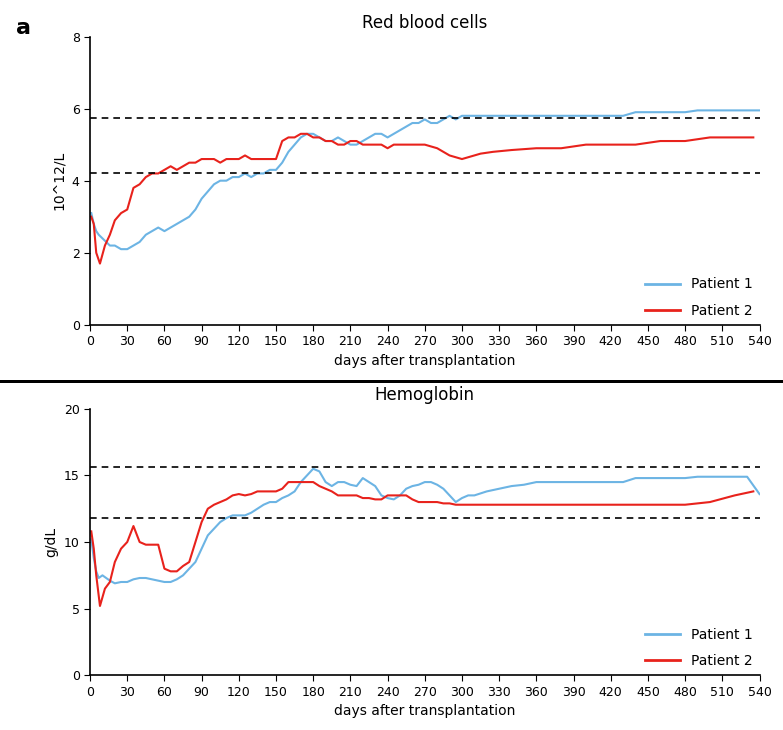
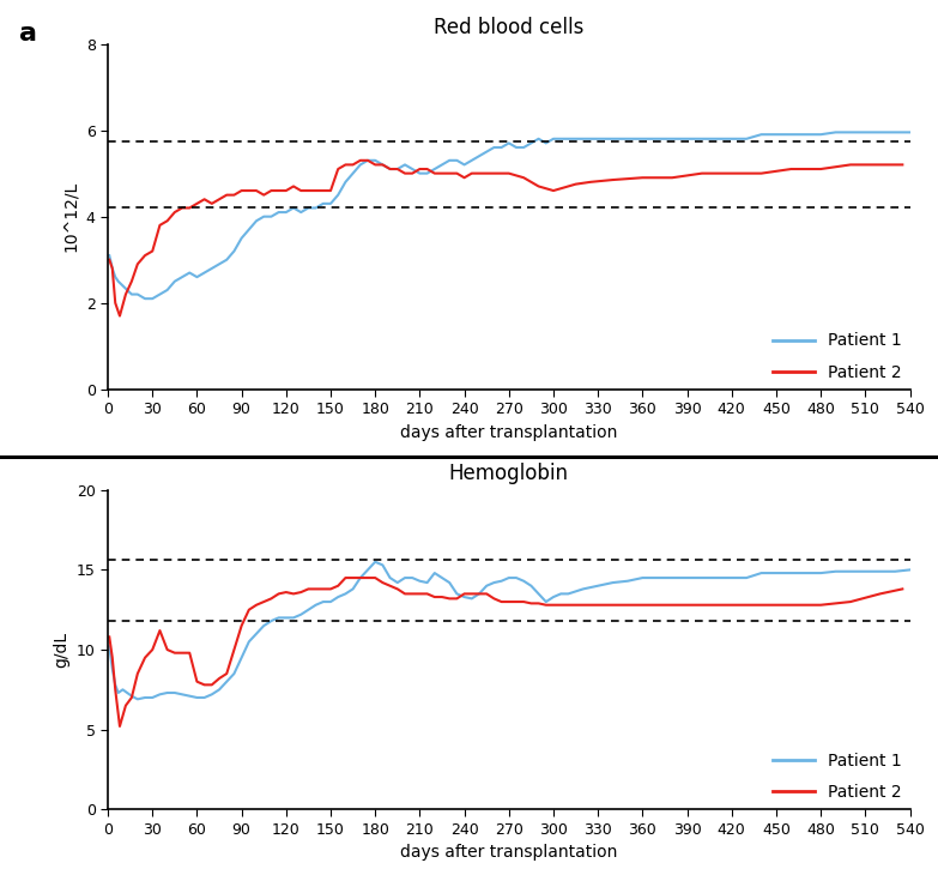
Hemoglobin/Patient 1/540: 13.6 -> 15.0
